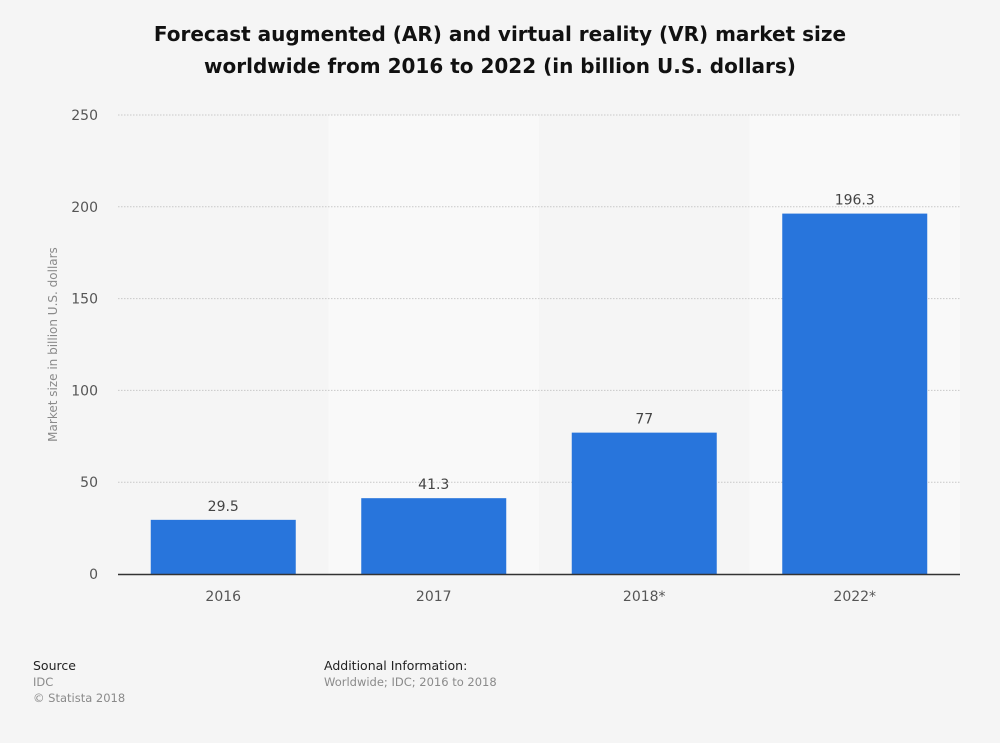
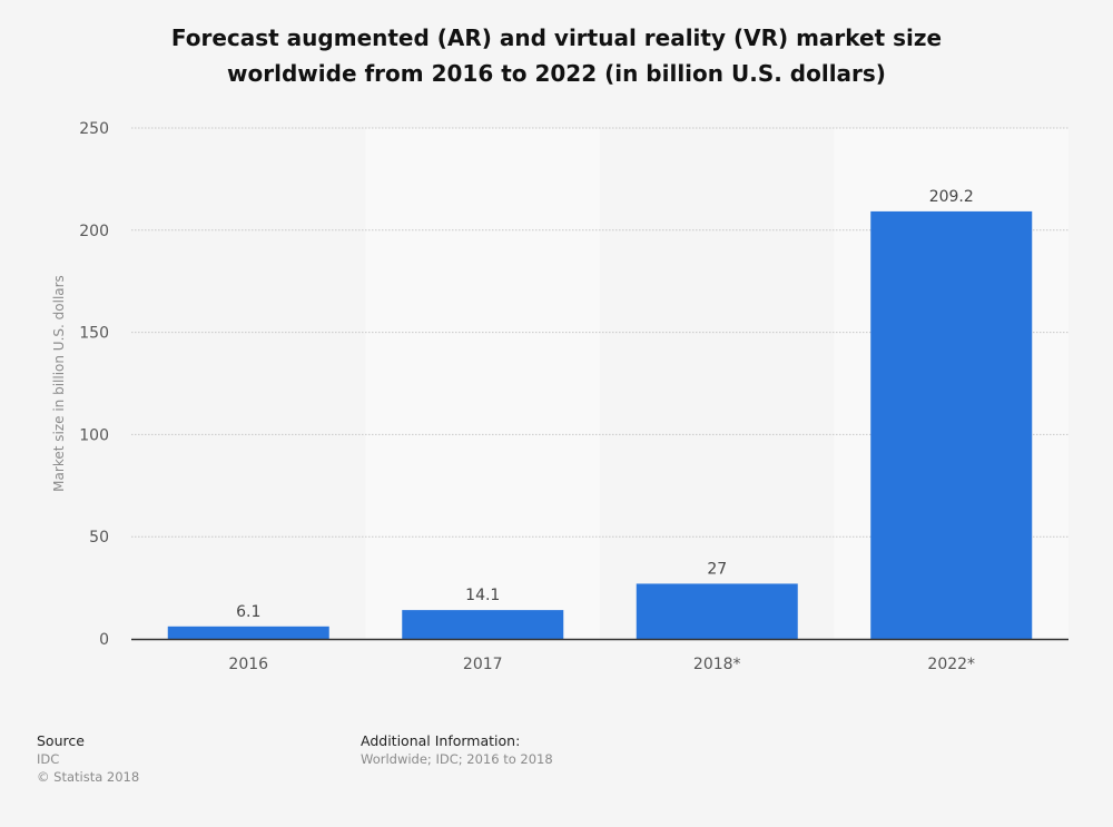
2016: 29.5 -> 6.1
2017: 41.3 -> 14.1
2018*: 77 -> 27
2022*: 196.3 -> 209.2
